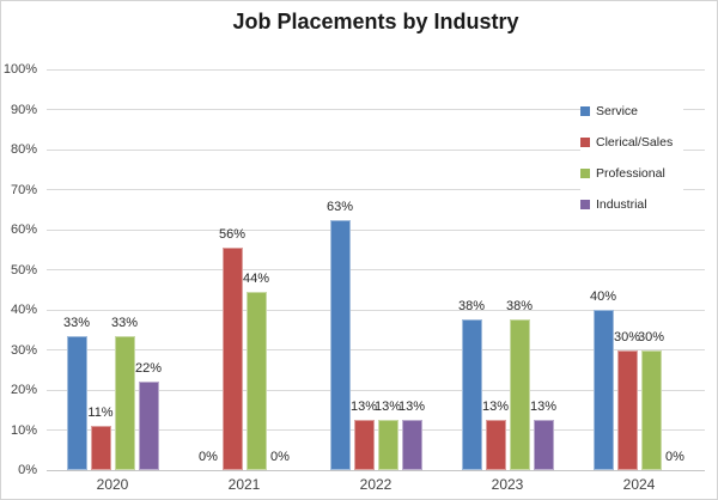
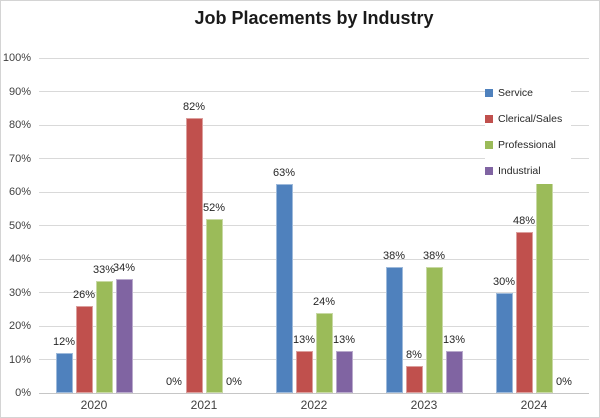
Service/2020: 33% -> 12%
Clerical/Sales/2020: 11% -> 26%
Industrial/2020: 22% -> 34%
Clerical/Sales/2021: 56% -> 82%
Professional/2021: 44% -> 52%
Professional/2022: 13% -> 24%
Clerical/Sales/2023: 13% -> 8%
Service/2024: 40% -> 30%
Clerical/Sales/2024: 30% -> 48%
Professional/2024: 30% -> 64%
